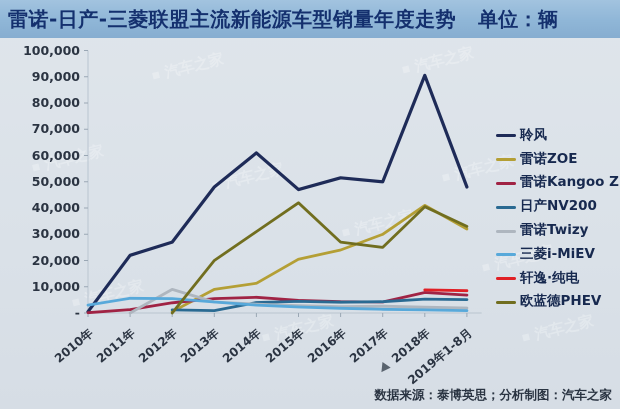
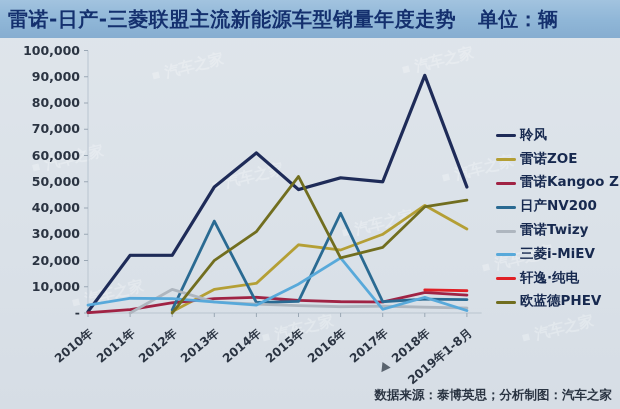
聆风/2012年: 27000 -> 22000
日产NV200/2013年: 1000 -> 35000
雷诺ZOE/2015年: 20000 -> 26000
三菱i-MiEV/2015年: 2000 -> 11000
欧蓝德PHEV/2015年: 42000 -> 52000
日产NV200/2016年: 4000 -> 38000
三菱i-MiEV/2016年: 2000 -> 21000
欧蓝德PHEV/2016年: 27000 -> 21000
三菱i-MiEV/2018年: 1000 -> 6000
欧蓝德PHEV/2019年1-8月: 33000 -> 43000
